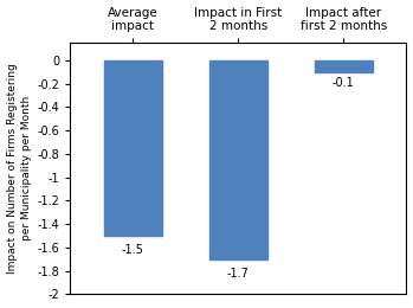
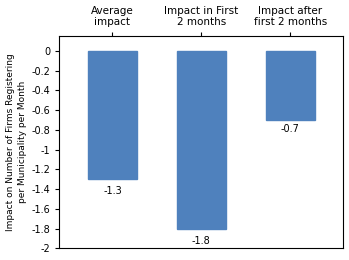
Average impact: -1.5 -> -1.3
Impact in First 2 months: -1.7 -> -1.8
Impact after first 2 months: -0.1 -> -0.7
